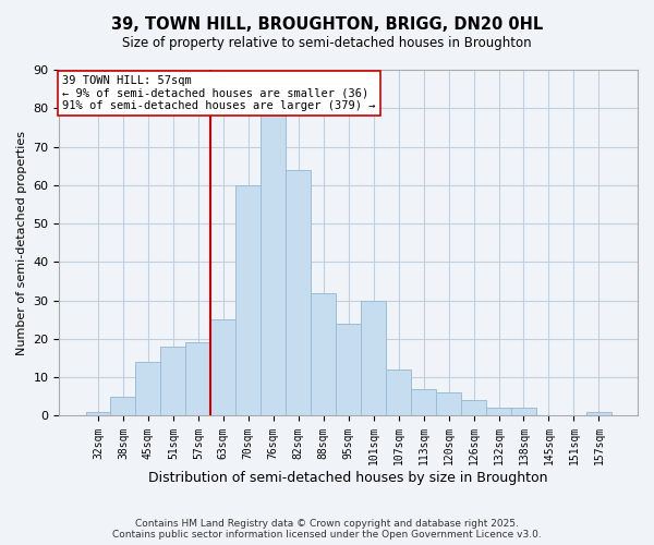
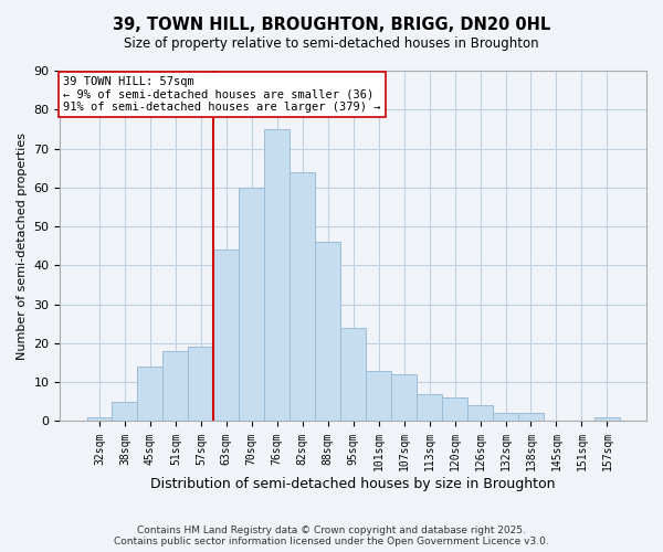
63sqm: 25 -> 44
76sqm: 78 -> 75
88sqm: 32 -> 46
101sqm: 30 -> 13
